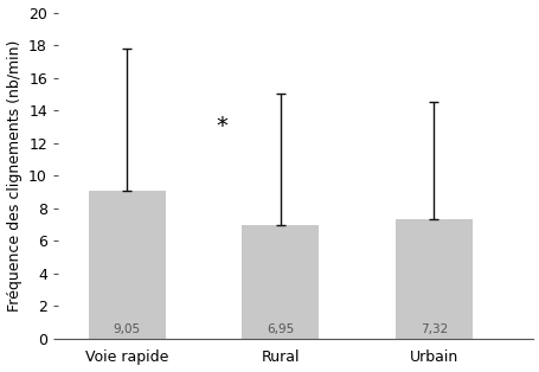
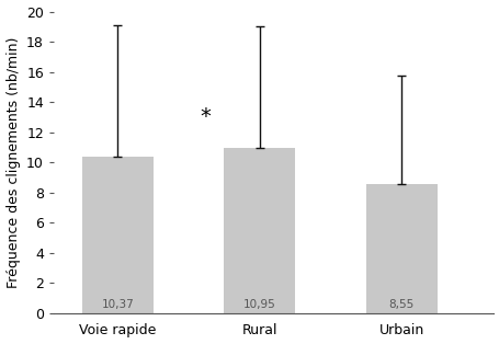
Voie rapide: 9,05 -> 10,37
Rural: 6,95 -> 10,95
Urbain: 7,32 -> 8,55
